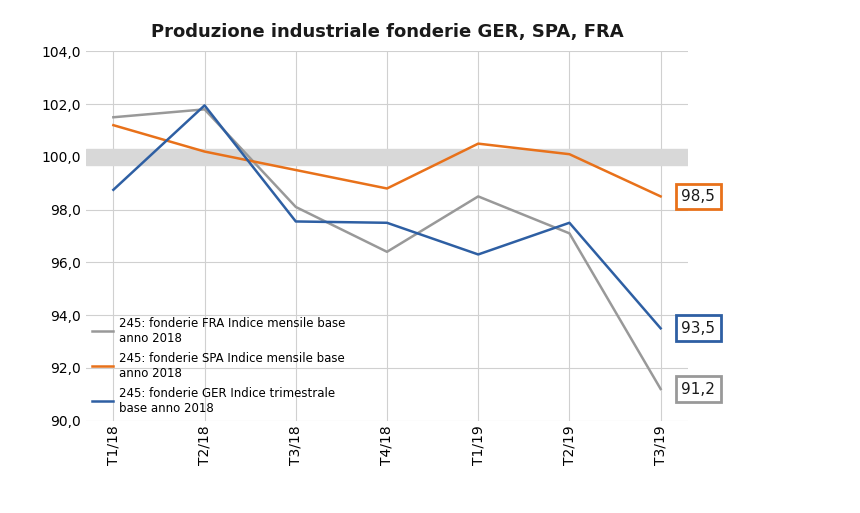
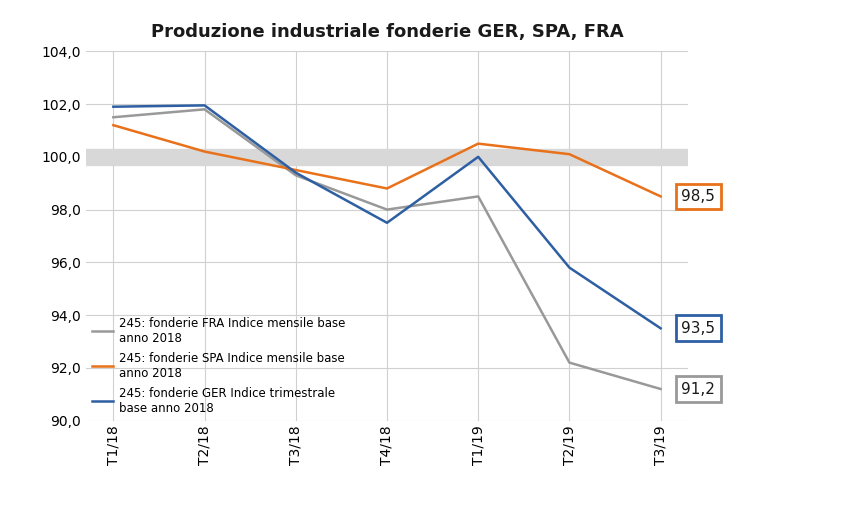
245: fonderie GER Indice trimestrale base anno 2018/T1/18: 98,75 -> 101,90
245: fonderie FRA Indice mensile base anno 2018/T3/18: 98,1 -> 99,3
245: fonderie GER Indice trimestrale base anno 2018/T3/18: 97,55 -> 99,40
245: fonderie FRA Indice mensile base anno 2018/T4/18: 96,4 -> 98,0
245: fonderie GER Indice trimestrale base anno 2018/T1/19: 96,30 -> 100,00
245: fonderie FRA Indice mensile base anno 2018/T2/19: 97,1 -> 92,2
245: fonderie GER Indice trimestrale base anno 2018/T2/19: 97,50 -> 95,80
